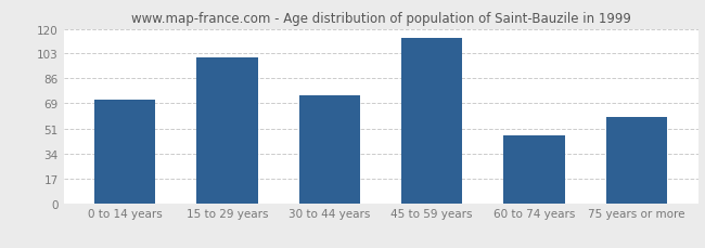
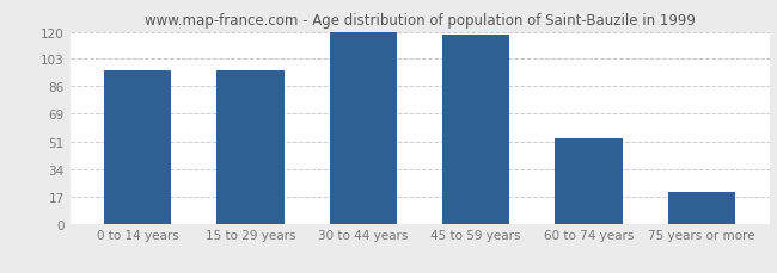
0 to 14 years: 71 -> 96
15 to 29 years: 100 -> 96
30 to 44 years: 74 -> 120
45 to 59 years: 114 -> 118
60 to 74 years: 47 -> 53
75 years or more: 59 -> 20
